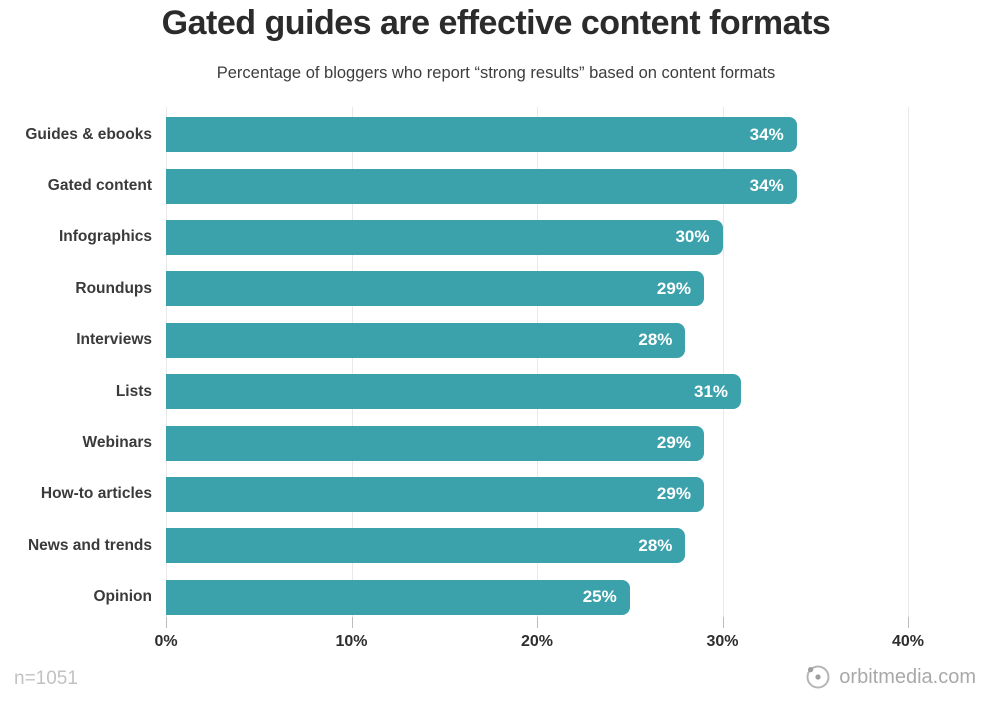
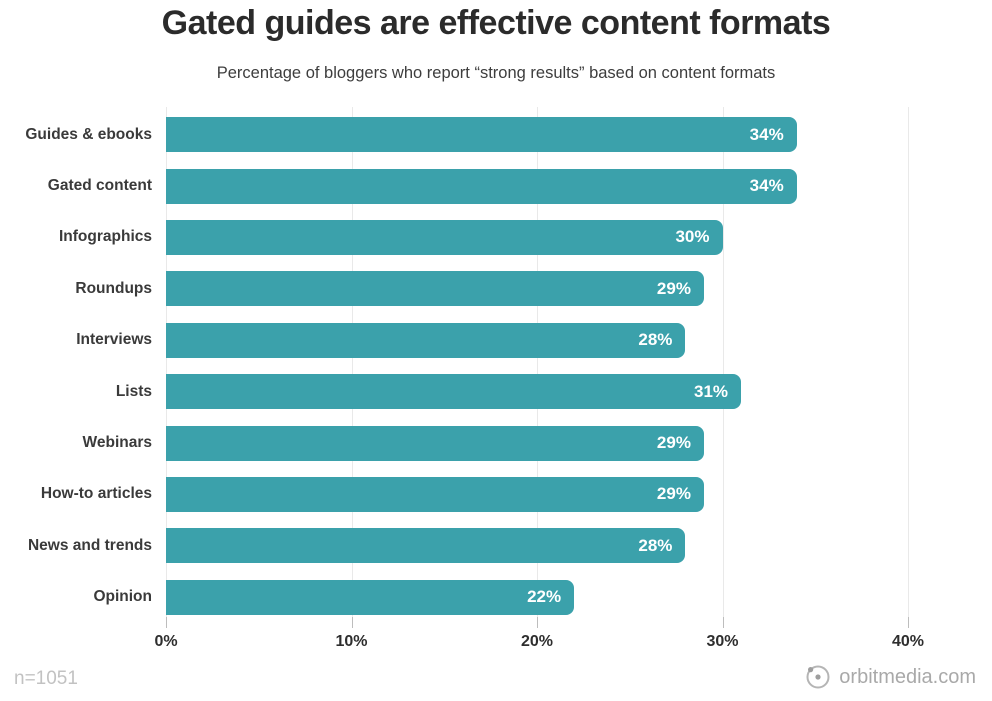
Opinion: 25% -> 22%
